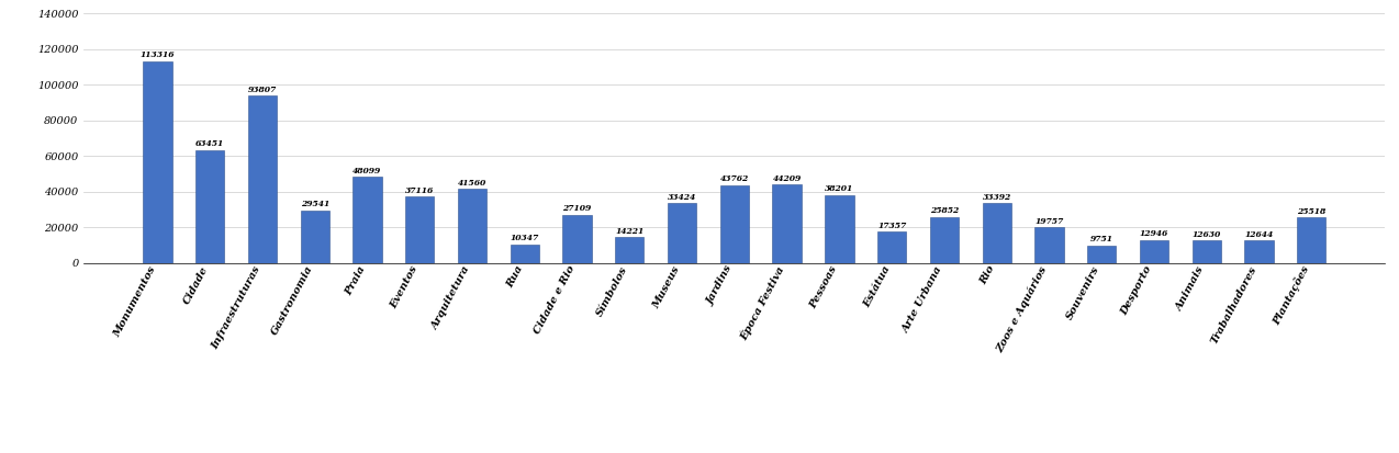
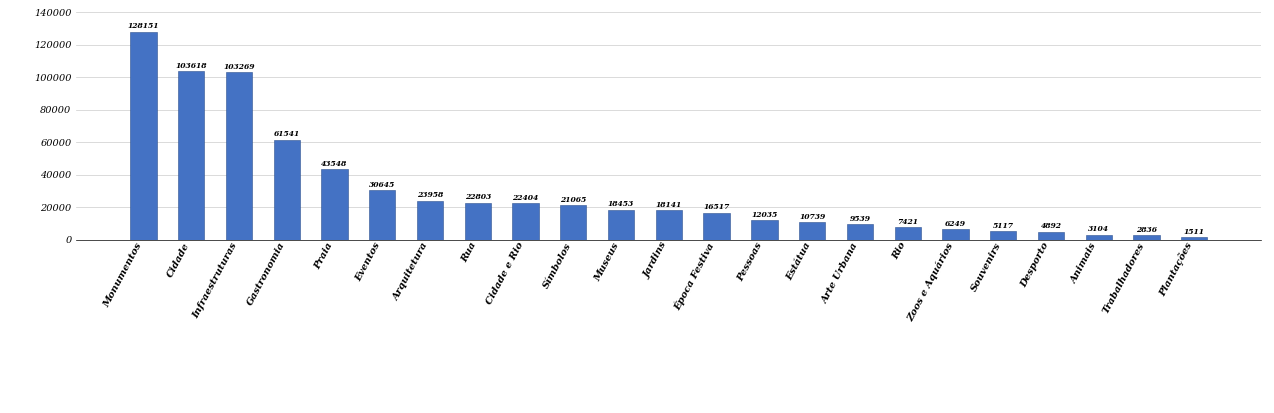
Monumentos: 113316 -> 128151
Cidade: 63451 -> 103618
Infraestruturas: 93807 -> 103269
Gastronomia: 29541 -> 61541
Praia: 48099 -> 43548
Eventos: 37116 -> 30645
Arquitetura: 41560 -> 23958
Rua: 10347 -> 22803
Cidade e Rio: 27109 -> 22404
Símbolos: 14221 -> 21065
Museus: 33424 -> 18453
Jardins: 43762 -> 18141
Época Festiva: 44209 -> 16517
Pessoas: 38201 -> 12035
Estátua: 17357 -> 10739
Arte Urbana: 25852 -> 9539
Rio: 33392 -> 7421
Zoos e Aquários: 19757 -> 6249
Souvenirs: 9751 -> 5117
Desporto: 12946 -> 4892
Animais: 12630 -> 3104
Trabalhadores: 12644 -> 2836
Plantações: 25518 -> 1511
